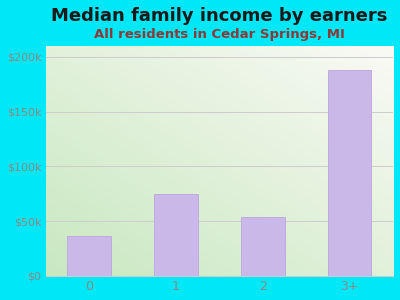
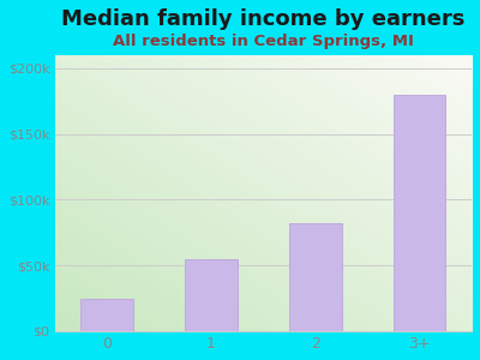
0: $36k -> $25k
1: $75k -> $55k
2: $54k -> $82k
3+: $188k -> $180k
